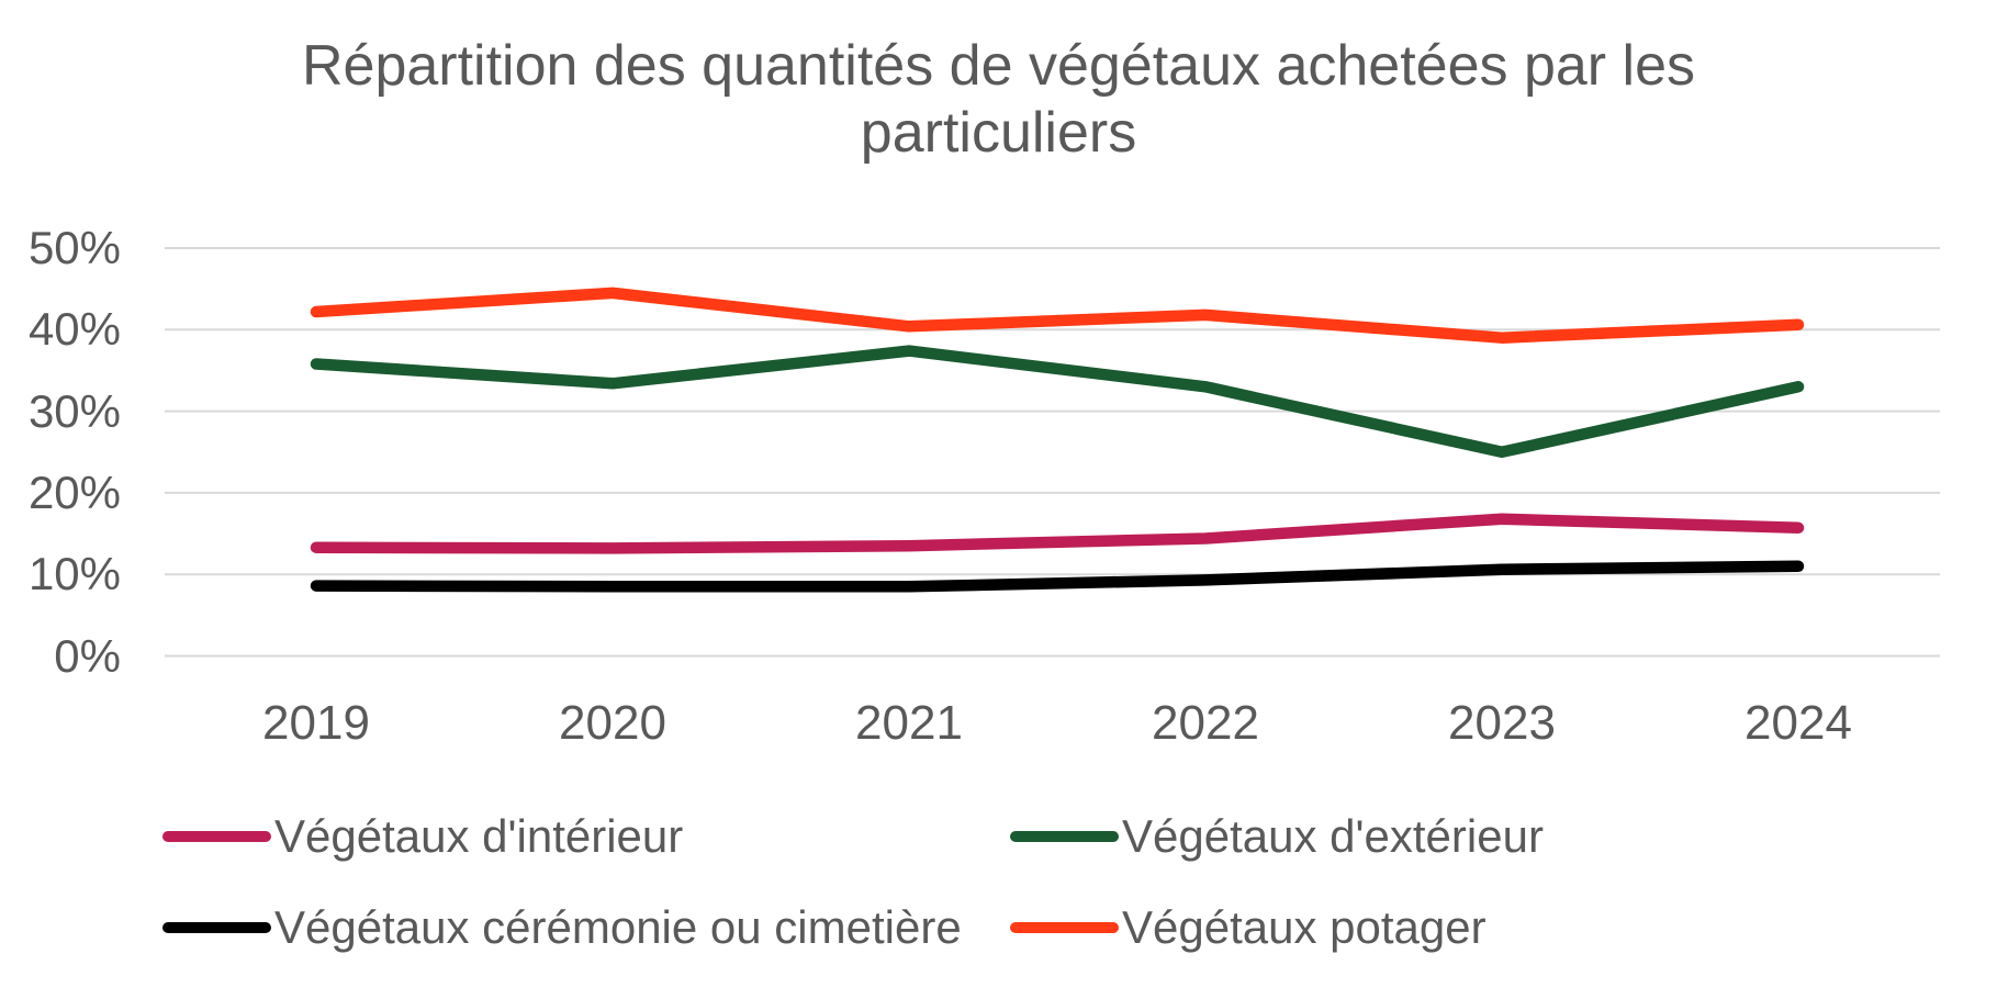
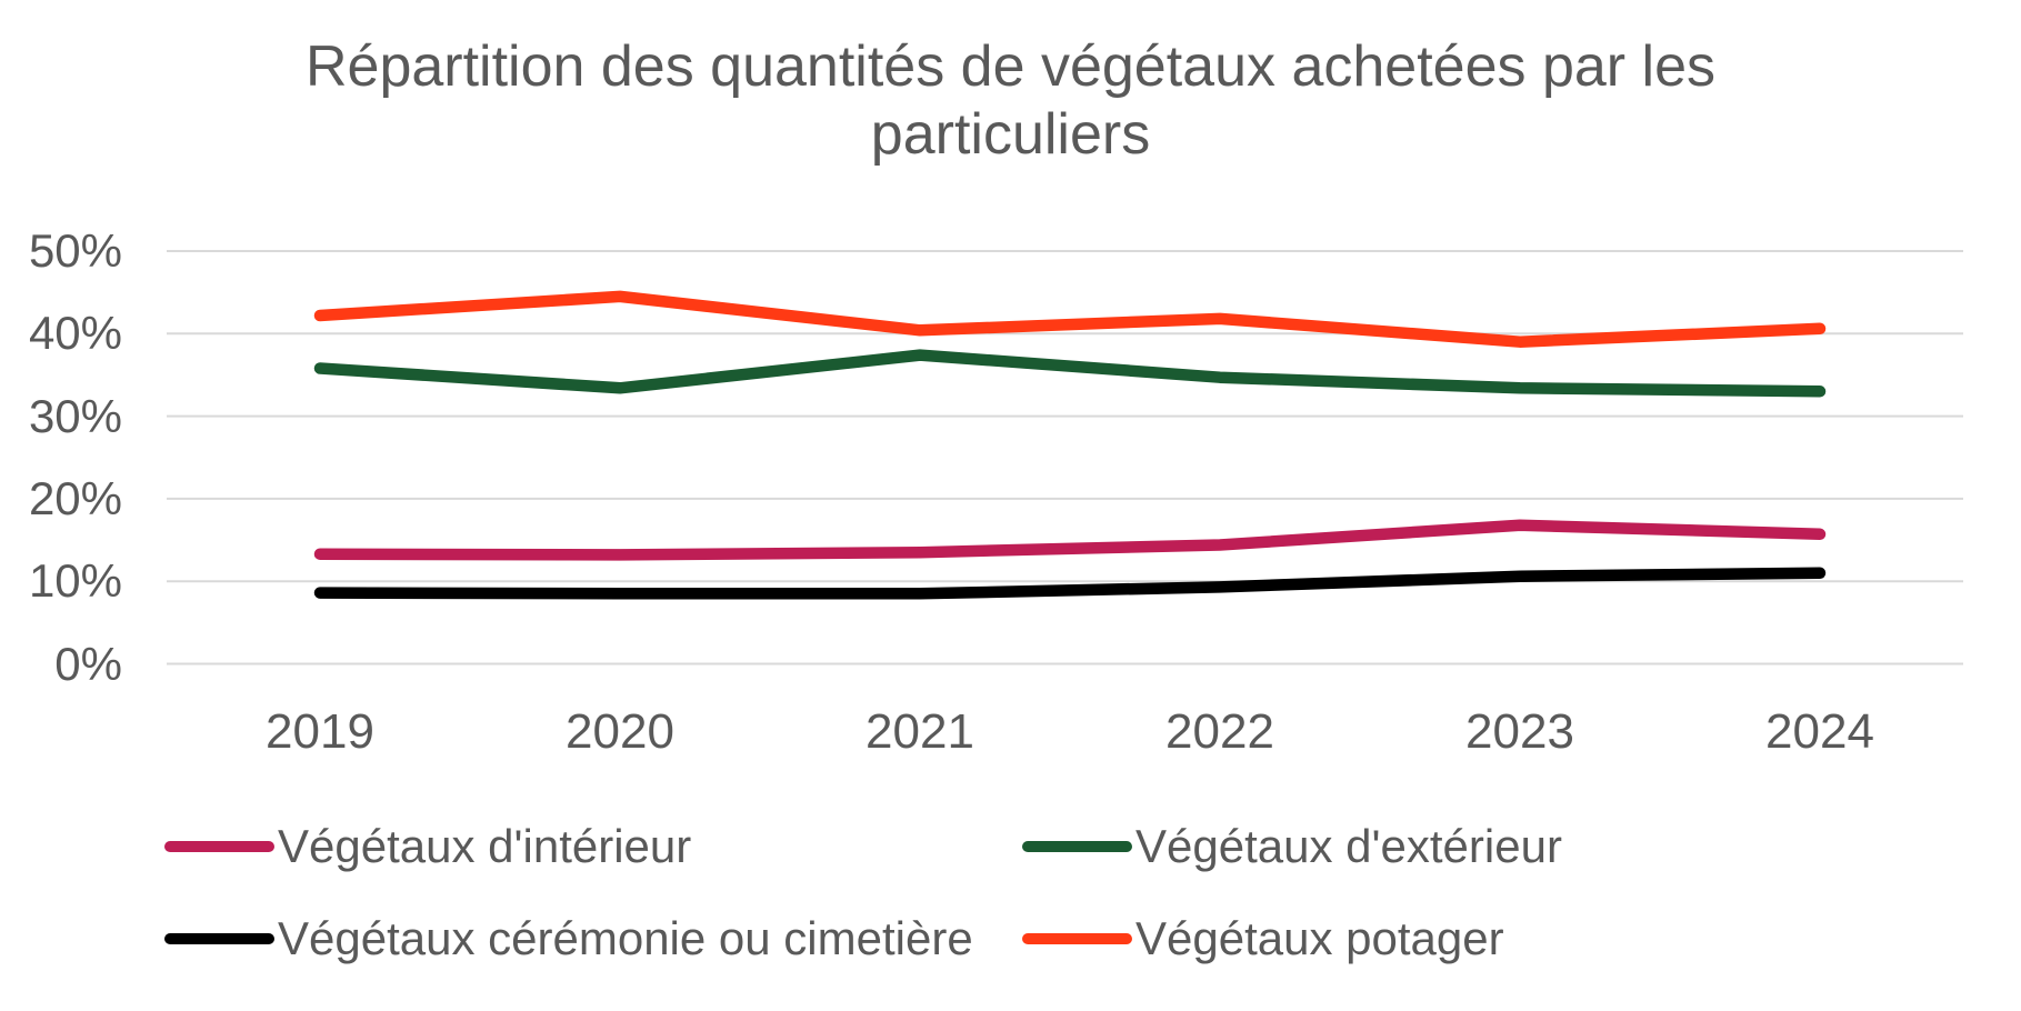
Végétaux d'extérieur/2022: 33% -> 35%
Végétaux d'extérieur/2023: 25% -> 33%
